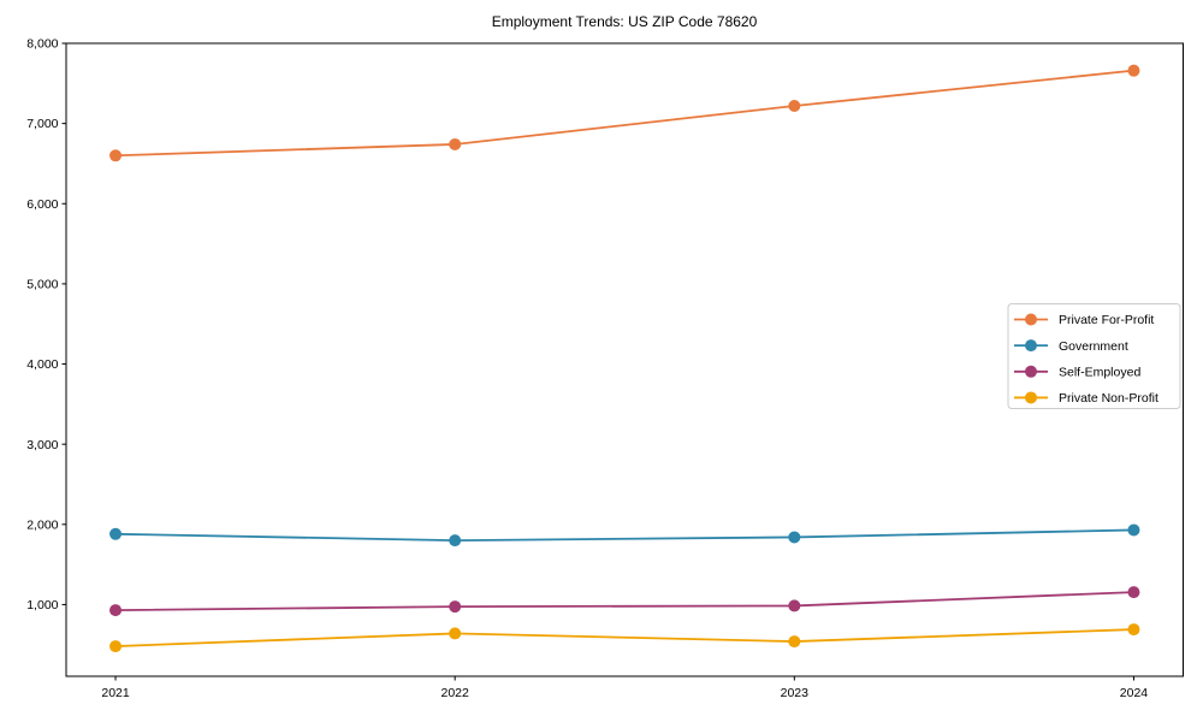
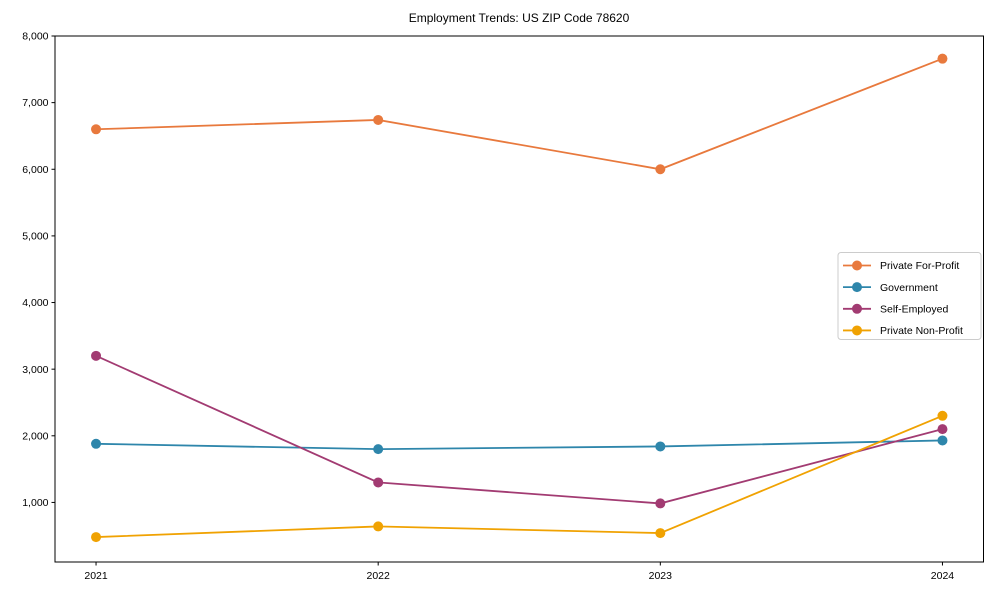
Self-Employed/2021: 900 -> 3200
Self-Employed/2022: 1000 -> 1300
Private For-Profit/2023: 7200 -> 6000
Self-Employed/2024: 1200 -> 2100
Private Non-Profit/2024: 700 -> 2300
